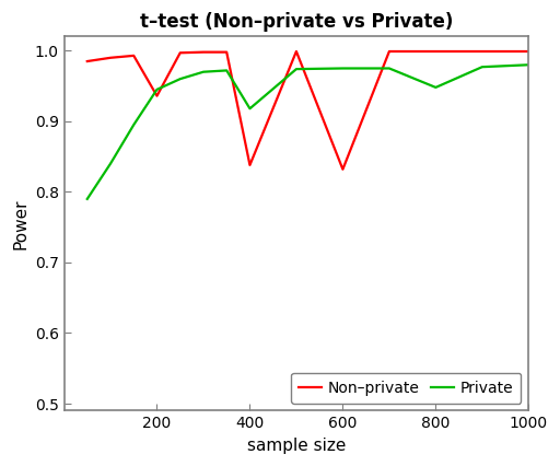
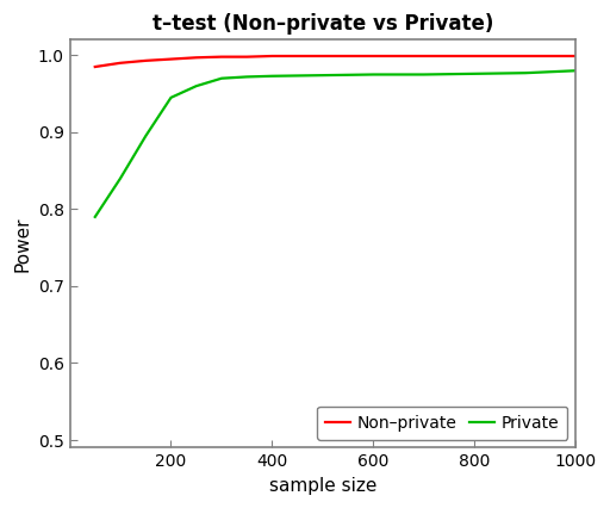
Non–private/200: 0.936 -> 0.995
Non–private/400: 0.838 -> 0.999
Private/400: 0.918 -> 0.973
Non–private/600: 0.832 -> 0.999
Private/800: 0.948 -> 0.976
